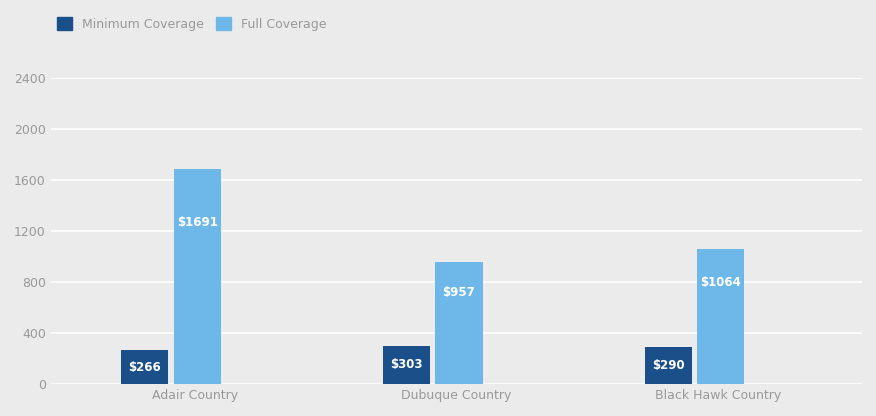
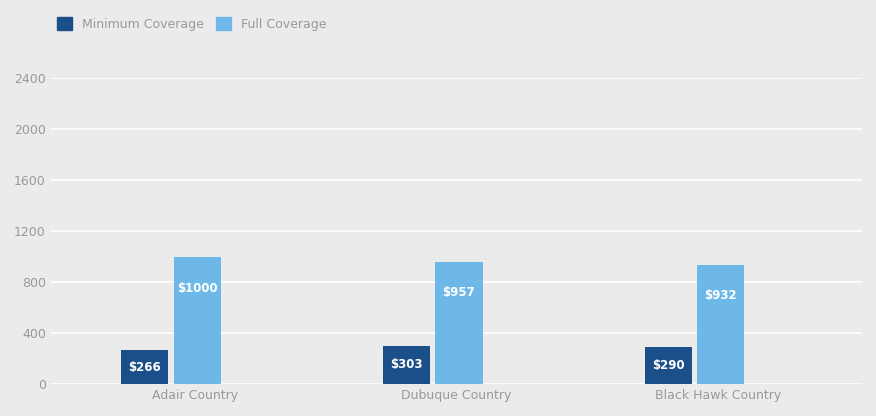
Full Coverage/Adair Country: $1691 -> $1000
Full Coverage/Black Hawk Country: $1064 -> $932
